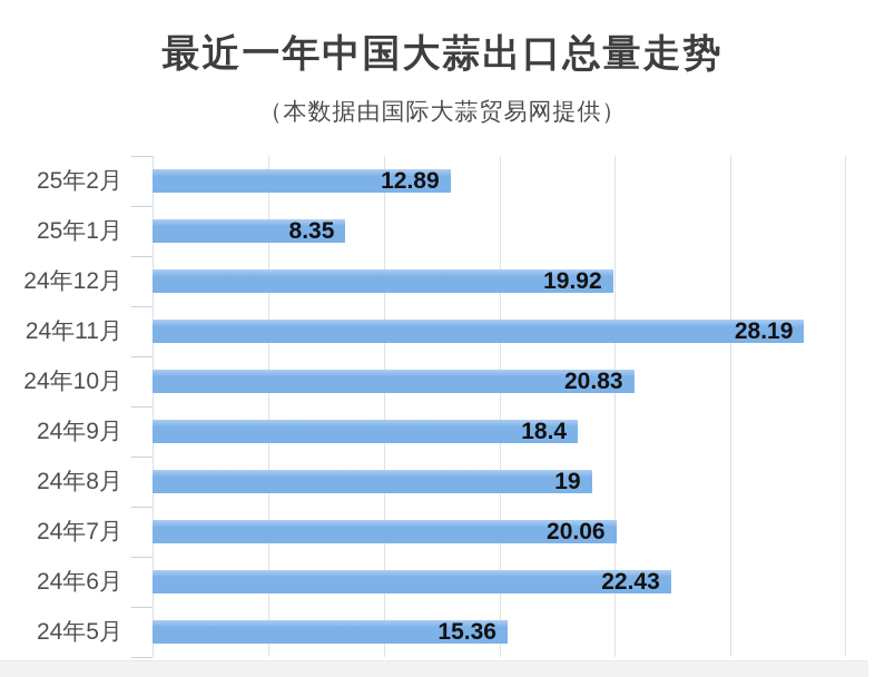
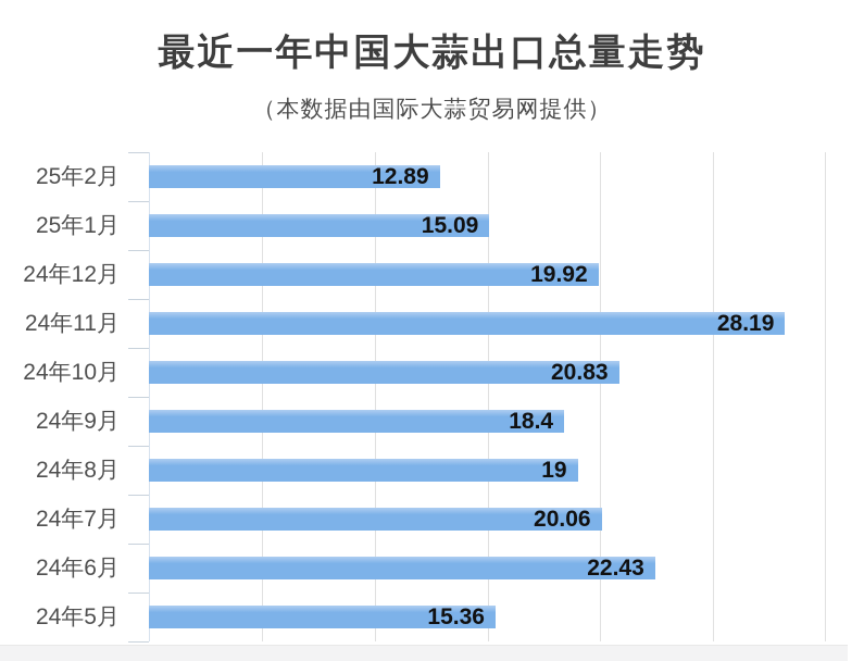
25年1月: 8.35 -> 15.09
